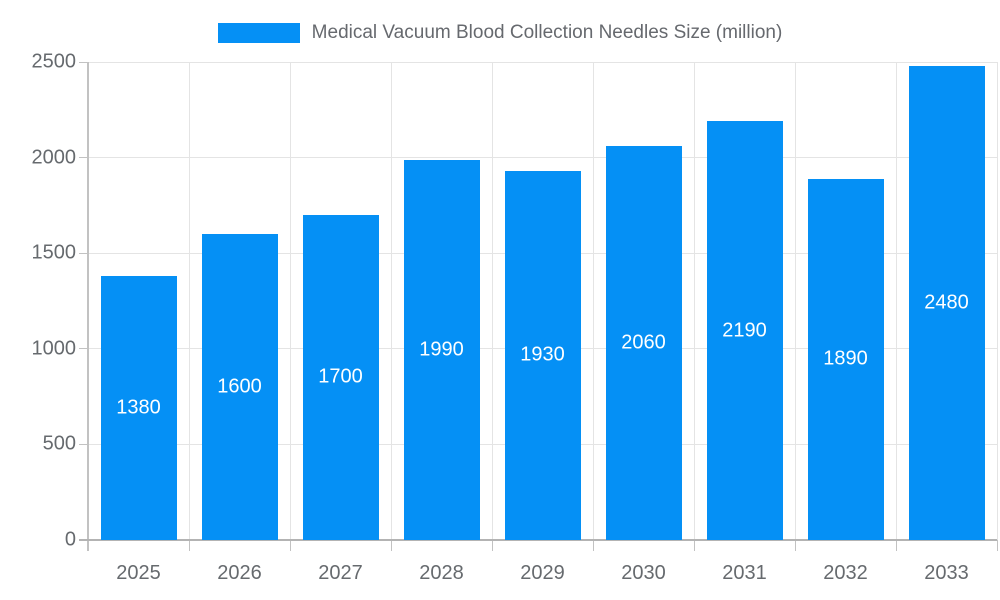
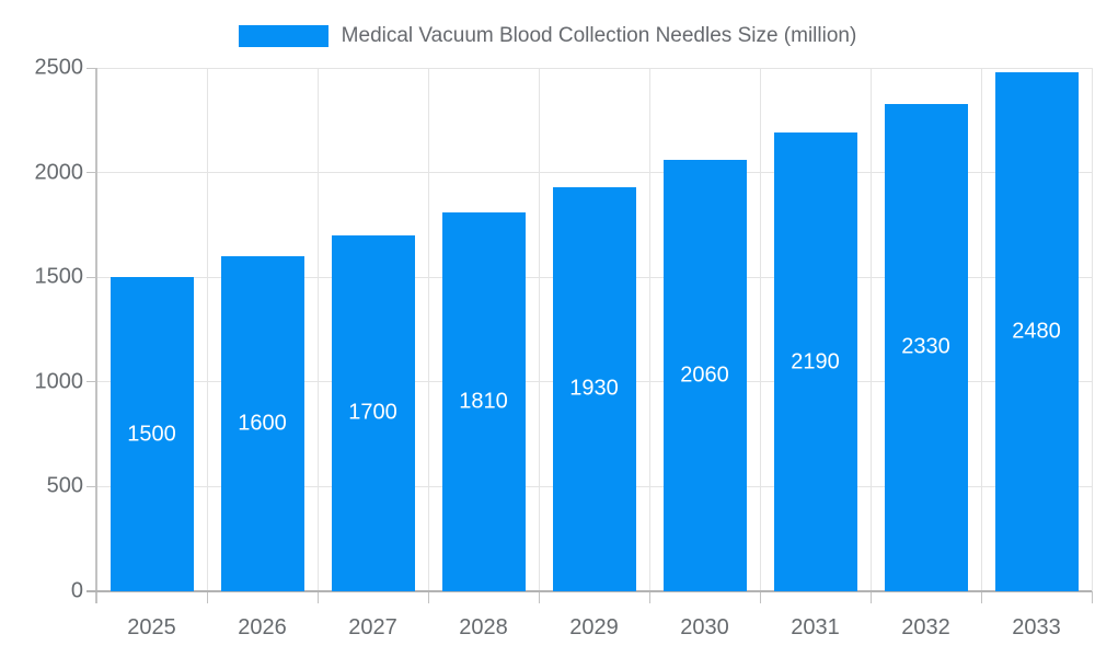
2025: 1380 -> 1500
2028: 1990 -> 1810
2032: 1890 -> 2330
